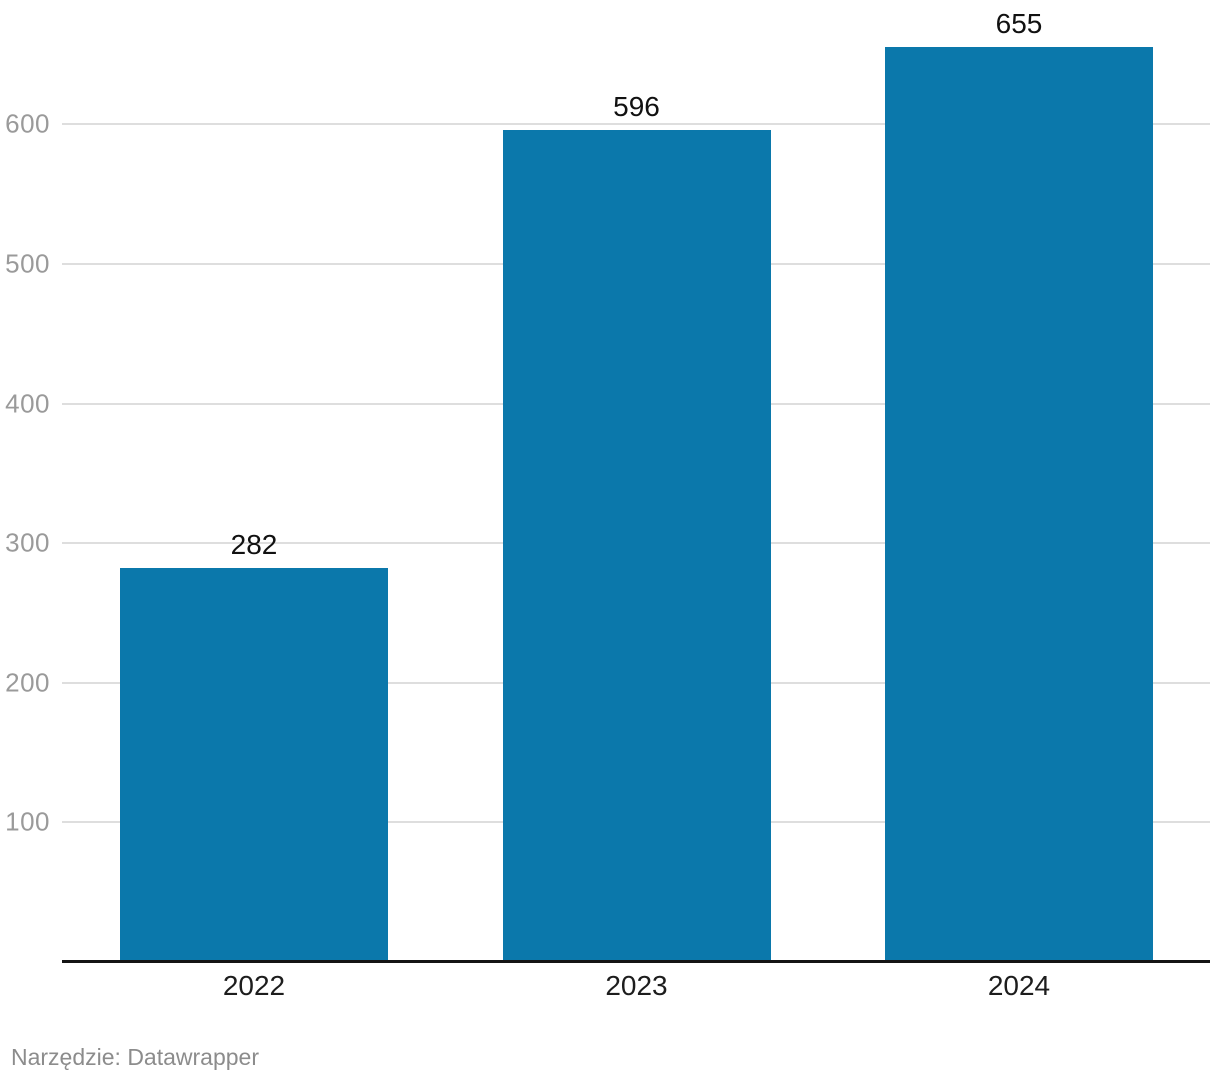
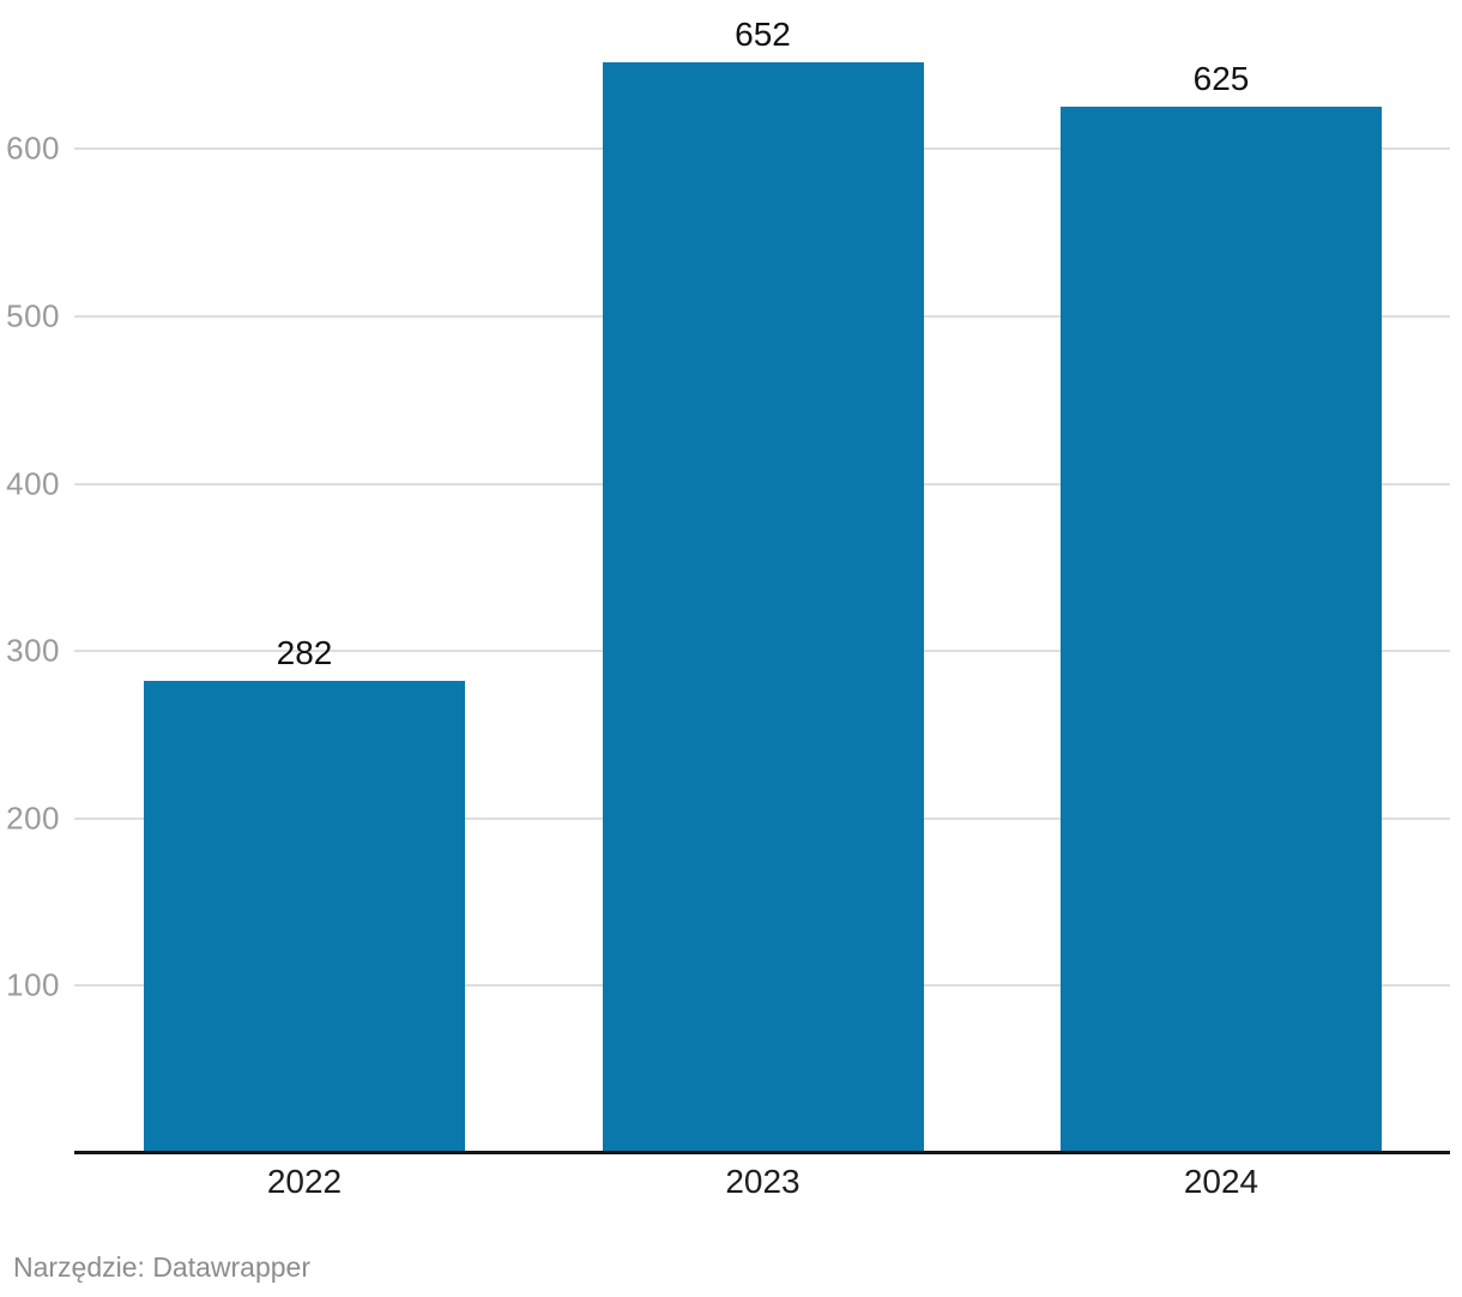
2023: 596 -> 652
2024: 655 -> 625
